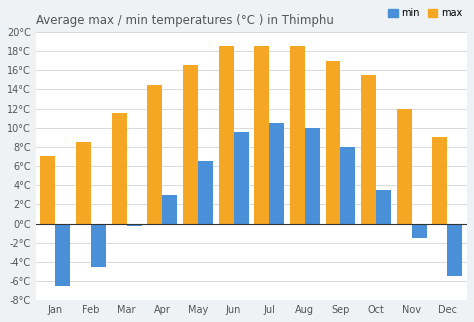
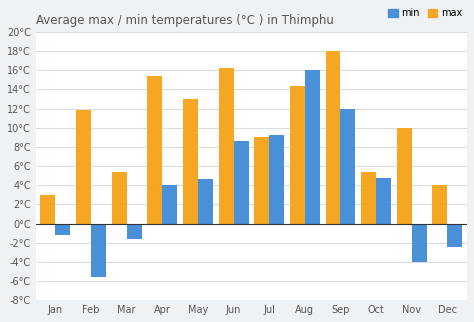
max/Jan: 7.0°C -> 3.0°C
min/Jan: -6.5°C -> -1.2°C
max/Feb: 8.5°C -> 11.8°C
min/Feb: -4.5°C -> -5.6°C
max/Mar: 11.5°C -> 5.4°C
min/Mar: -0.3°C -> -1.6°C
max/Apr: 14.5°C -> 15.4°C
min/Apr: 3.0°C -> 4.0°C
max/May: 16.5°C -> 13.0°C
min/May: 6.5°C -> 4.6°C
max/Jun: 18.5°C -> 16.2°C
min/Jun: 9.5°C -> 8.6°C
max/Jul: 18.5°C -> 9.0°C
min/Jul: 10.5°C -> 9.2°C
max/Aug: 18.5°C -> 14.4°C
min/Aug: 10.0°C -> 16.0°C
max/Sep: 17.0°C -> 18.0°C
min/Sep: 8.0°C -> 12.0°C
max/Oct: 15.5°C -> 5.4°C
min/Oct: 3.5°C -> 4.8°C
max/Nov: 12.0°C -> 10.0°C
min/Nov: -1.5°C -> -4.0°C
max/Dec: 9.0°C -> 4.0°C
min/Dec: -5.5°C -> -2.4°C
